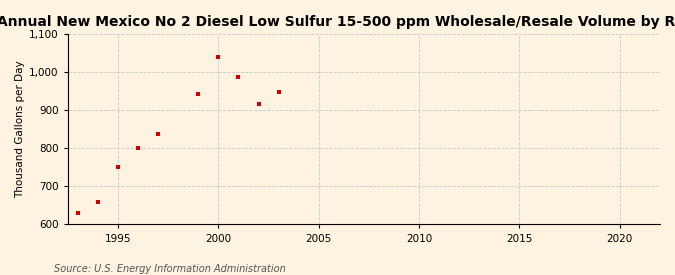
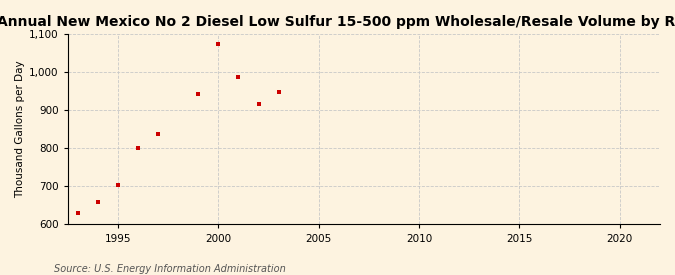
1995: 750 -> 703
2000: 1,040 -> 1,075
